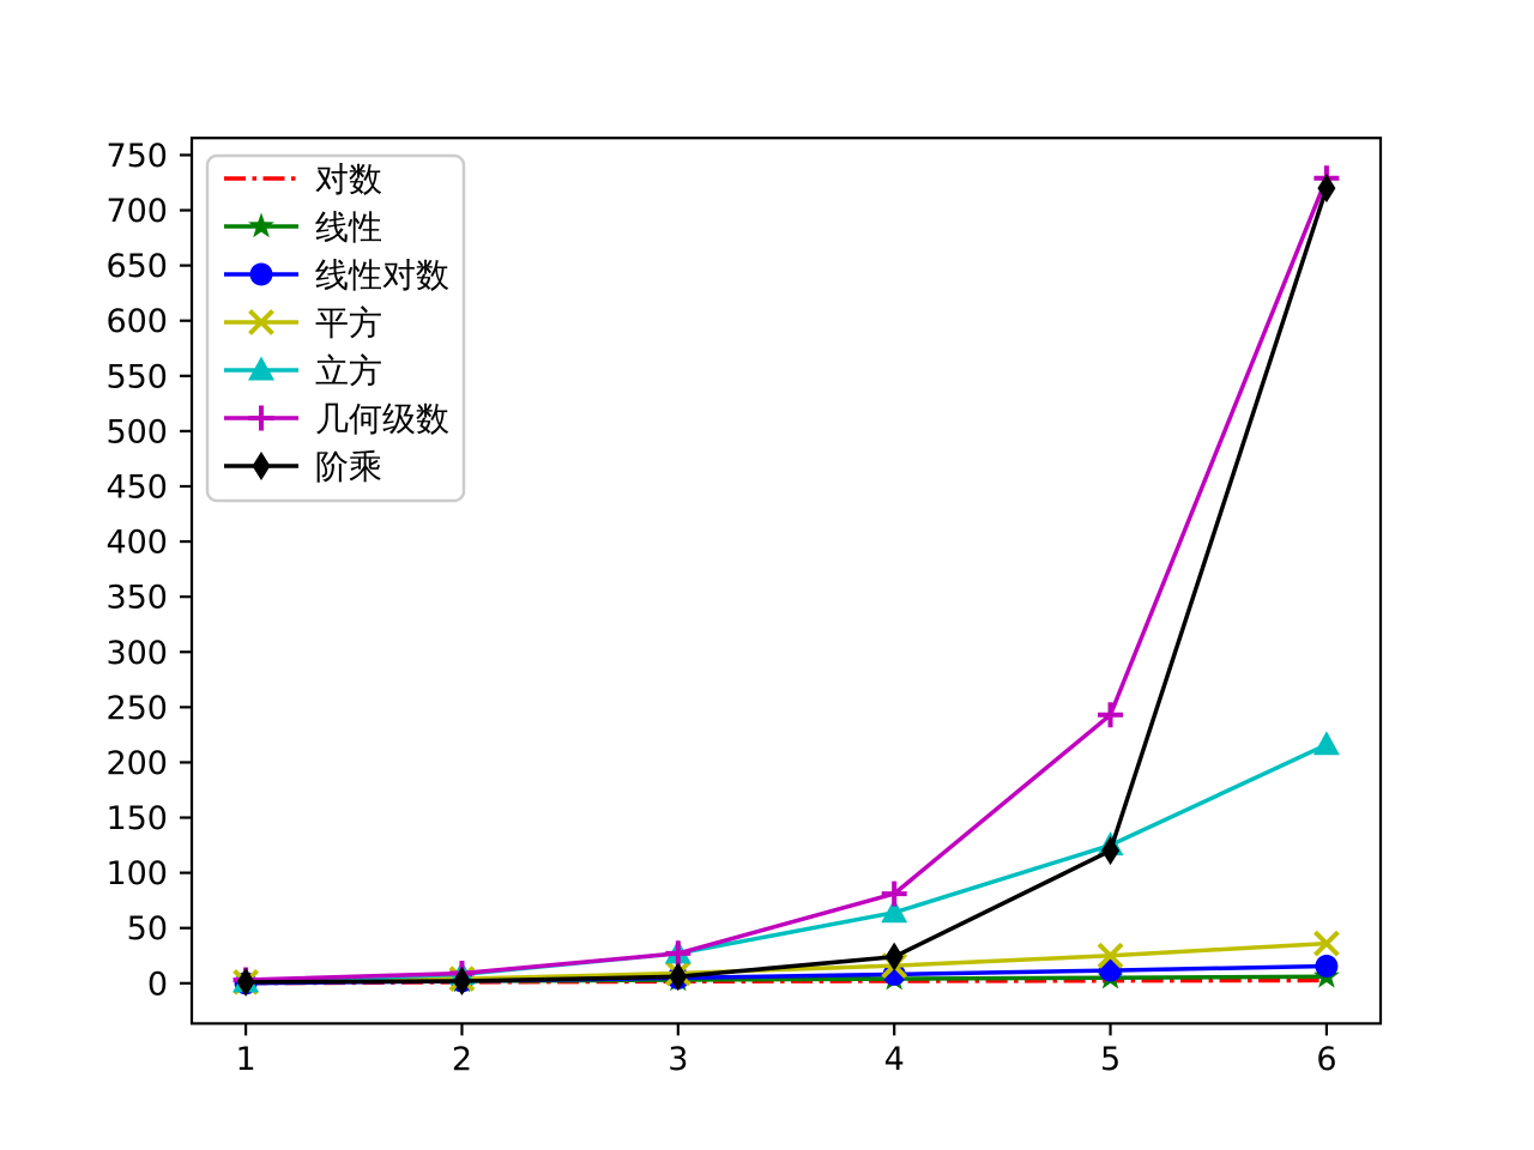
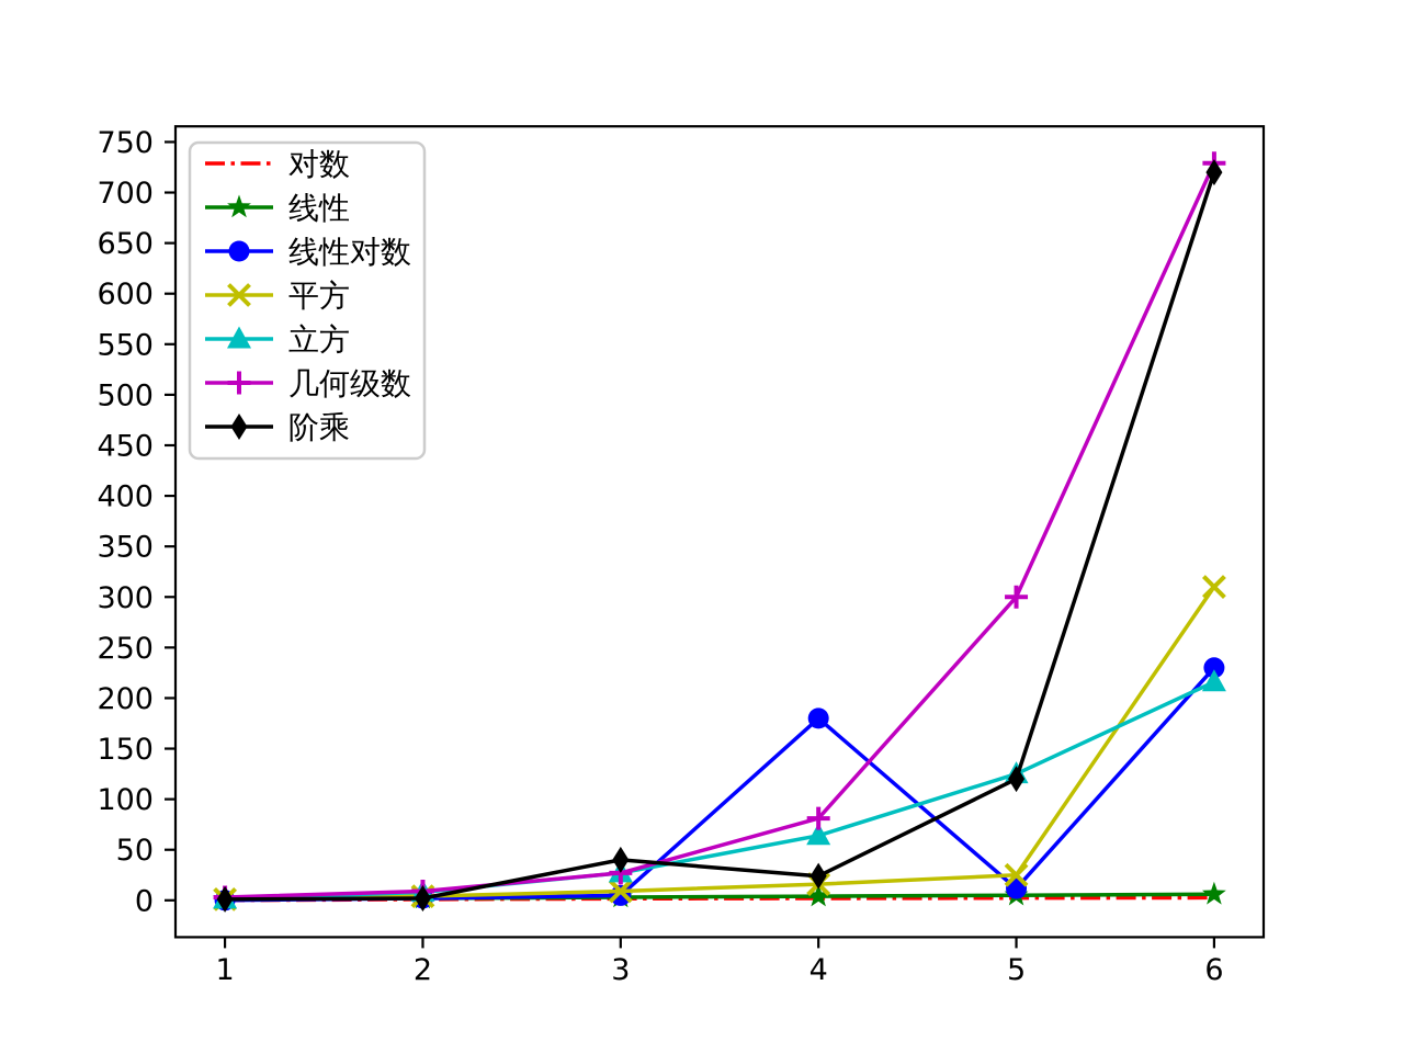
阶乘/3: 10 -> 40
线性对数/4: 10 -> 180
几何级数/5: 240 -> 300
线性对数/6: 20 -> 230
平方/6: 40 -> 310
